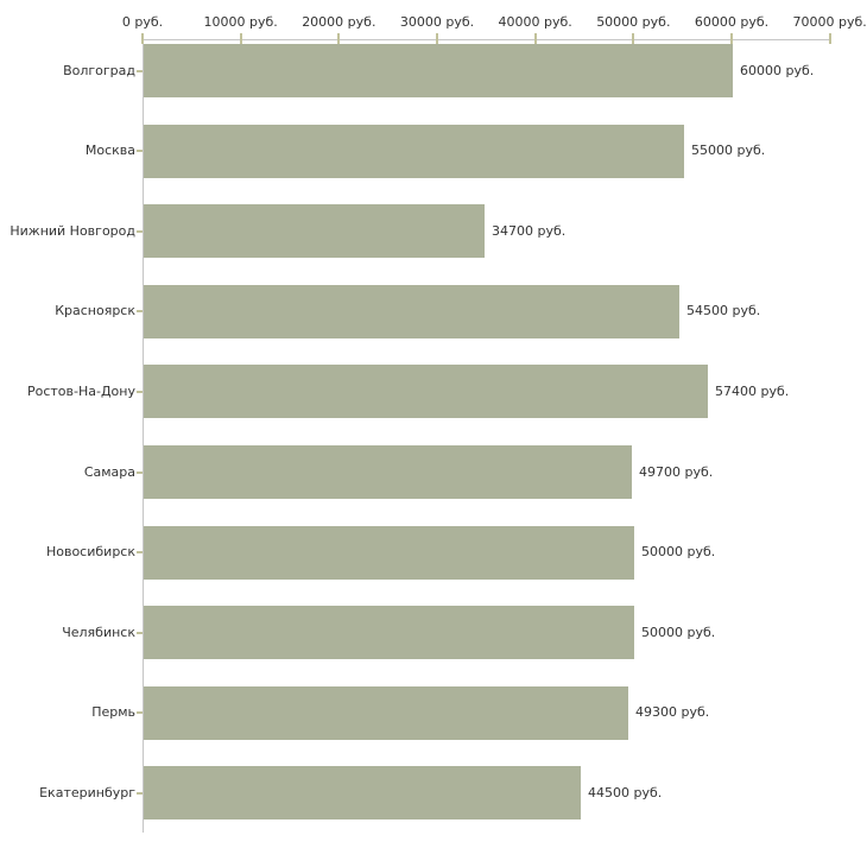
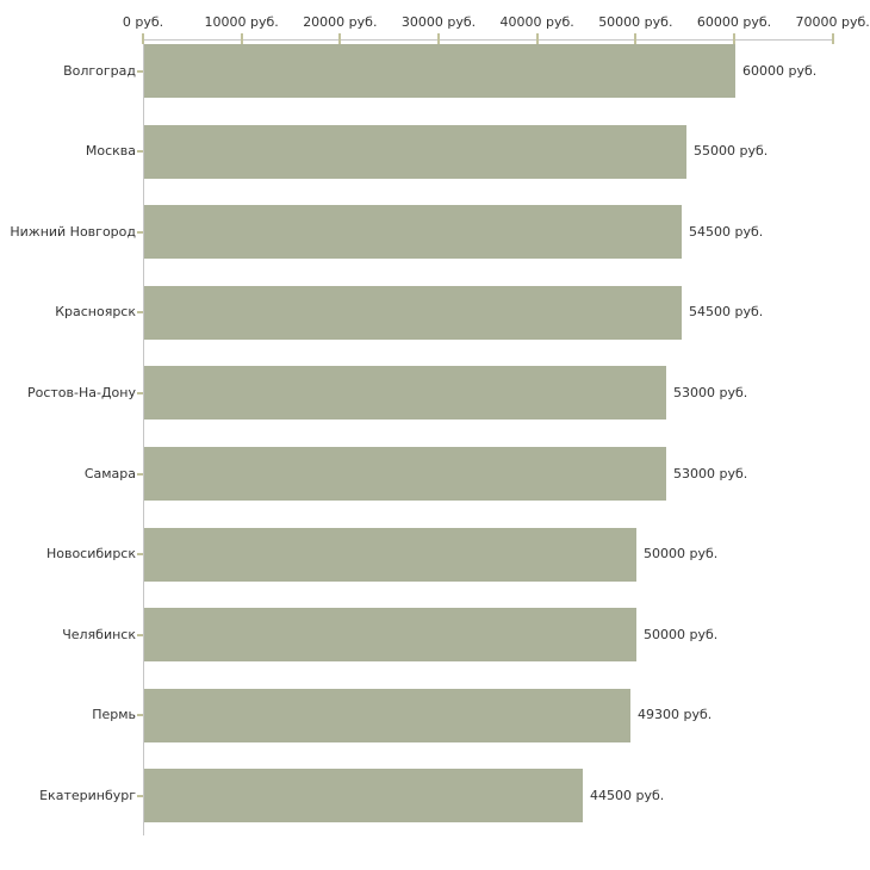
Нижний Новгород: 34700 -> 54500
Ростов-На-Дону: 57400 -> 53000
Самара: 49700 -> 53000
